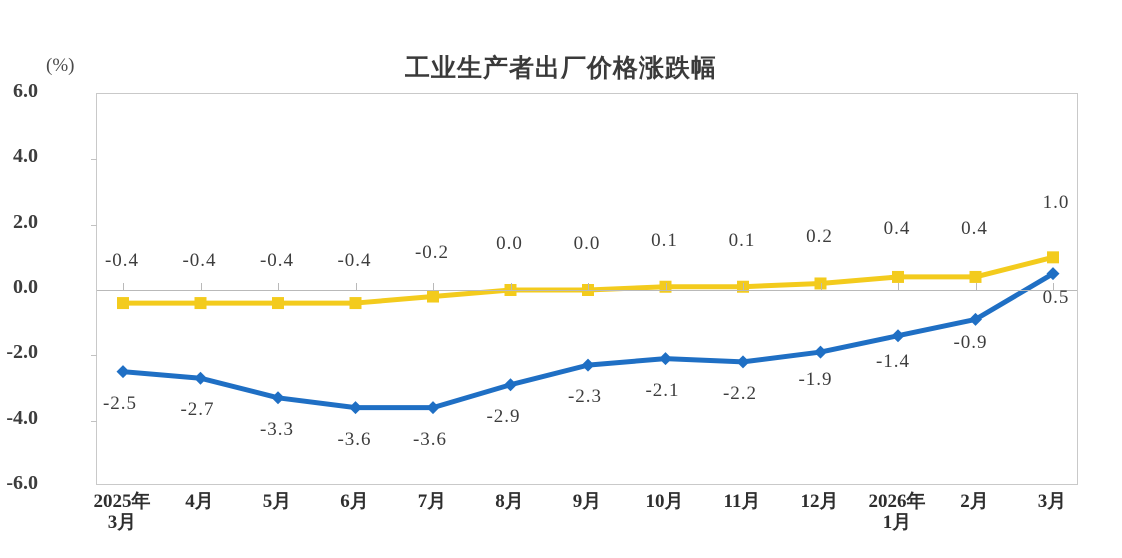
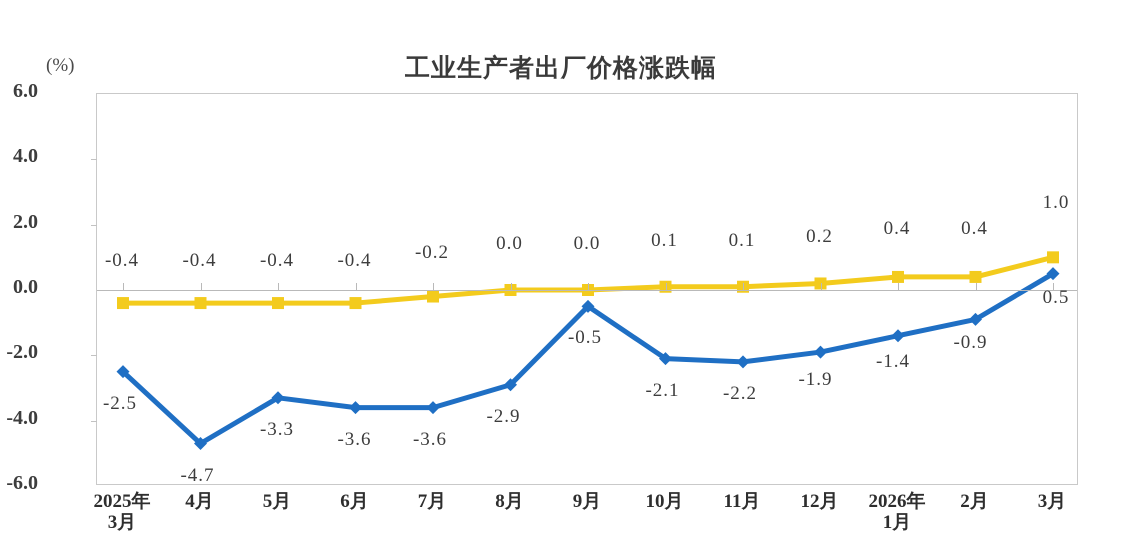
同比/4月: -2.7 -> -4.7
同比/9月: -2.3 -> -0.5
